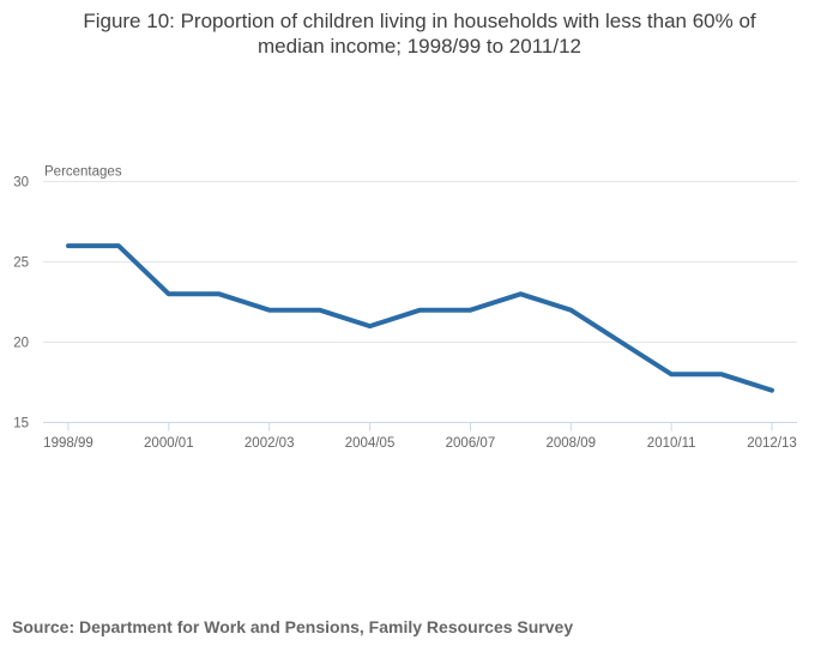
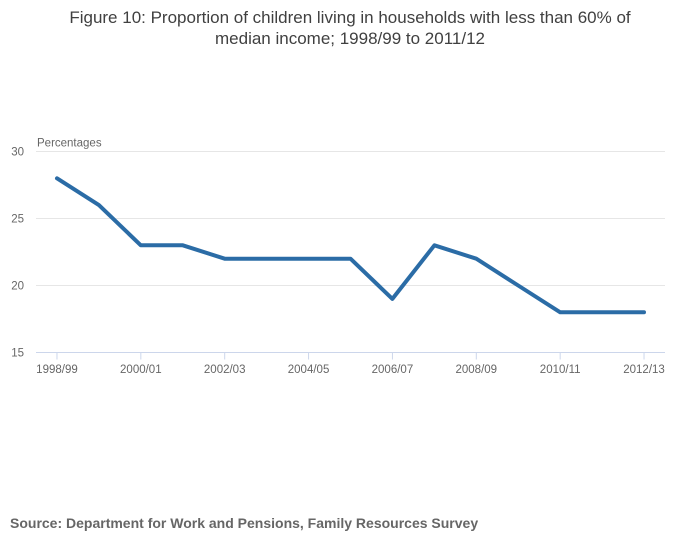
1998/99: 26 -> 28
2004/05: 21 -> 22
2006/07: 22 -> 19
2012/13: 17 -> 18
